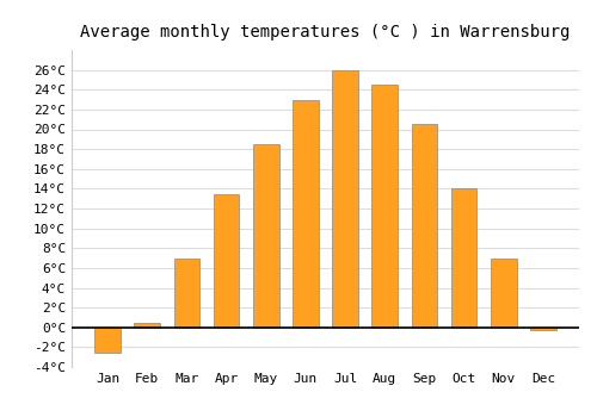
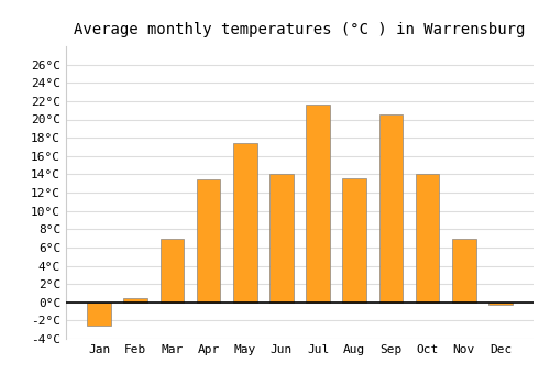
May: 18.5°C -> 17.4°C
Jun: 23.0°C -> 14.0°C
Jul: 26.0°C -> 21.6°C
Aug: 24.5°C -> 13.6°C
